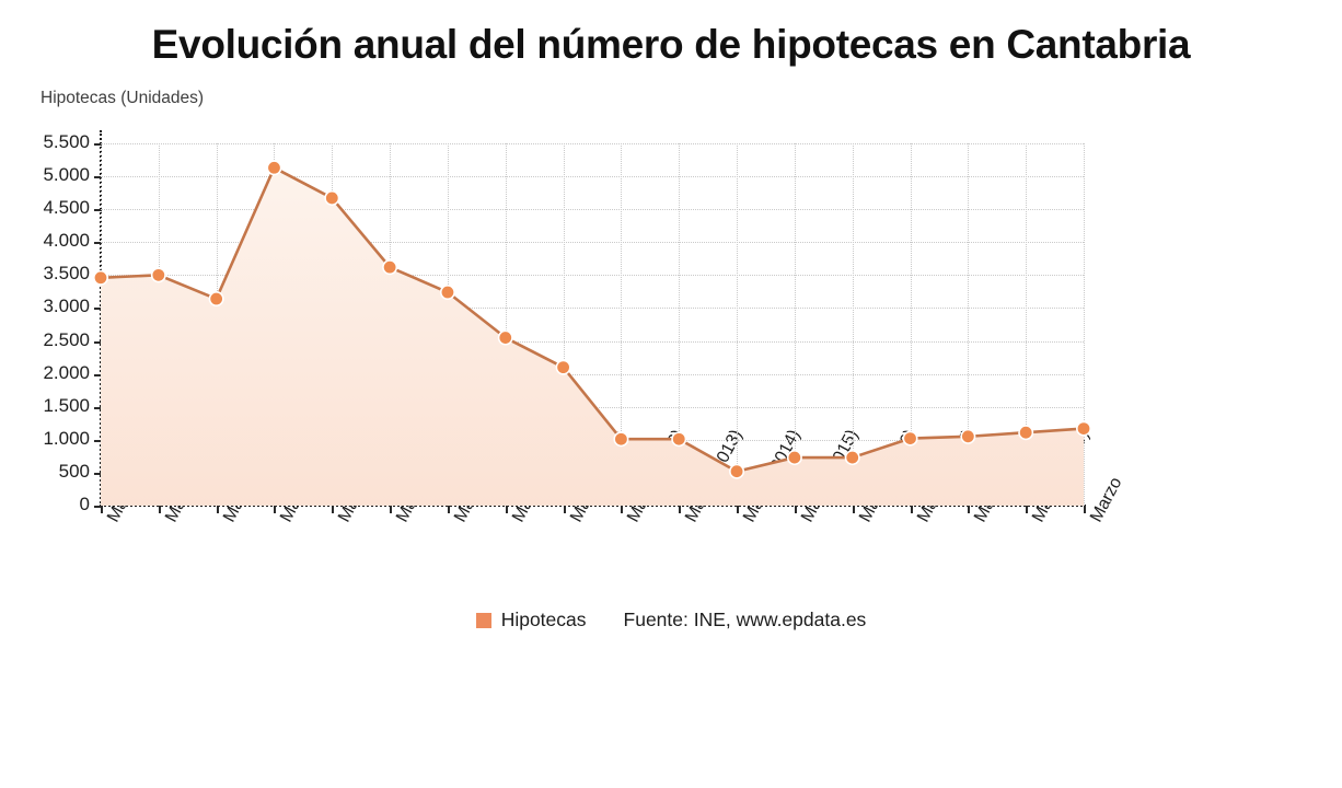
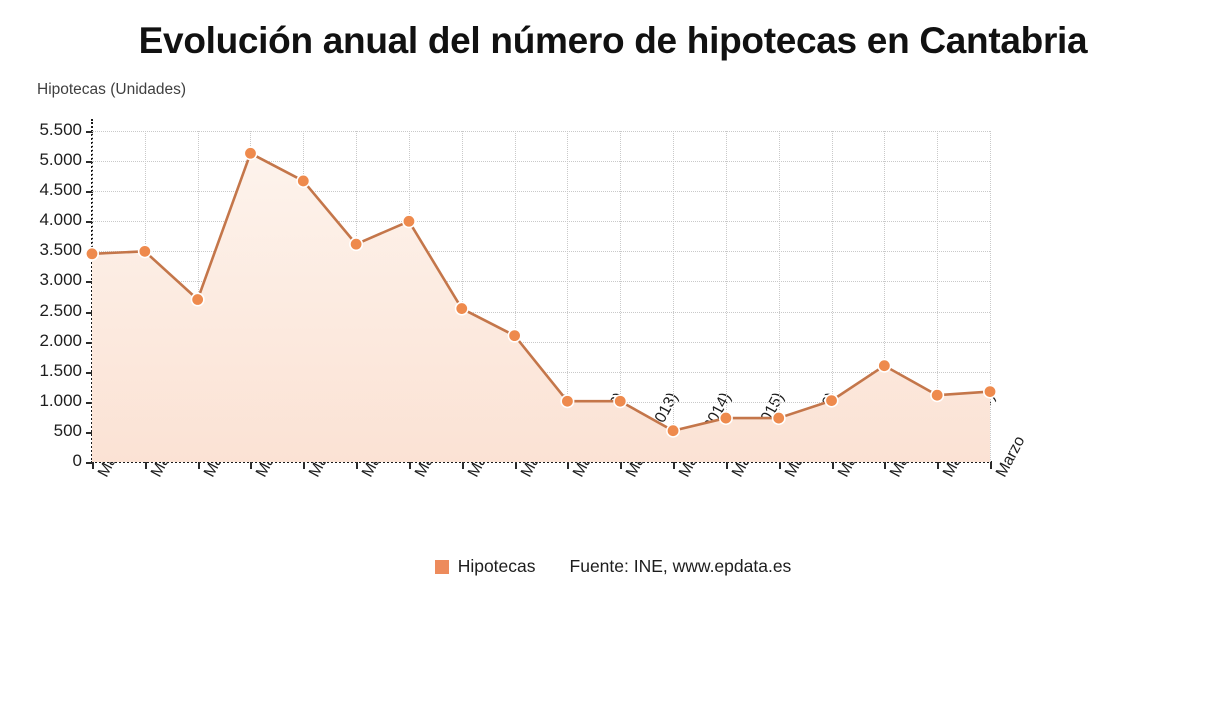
Marzo (2005): 3100 -> 2700
Marzo (2009): 3200 -> 4000
Marzo (2018): 1000 -> 1600
